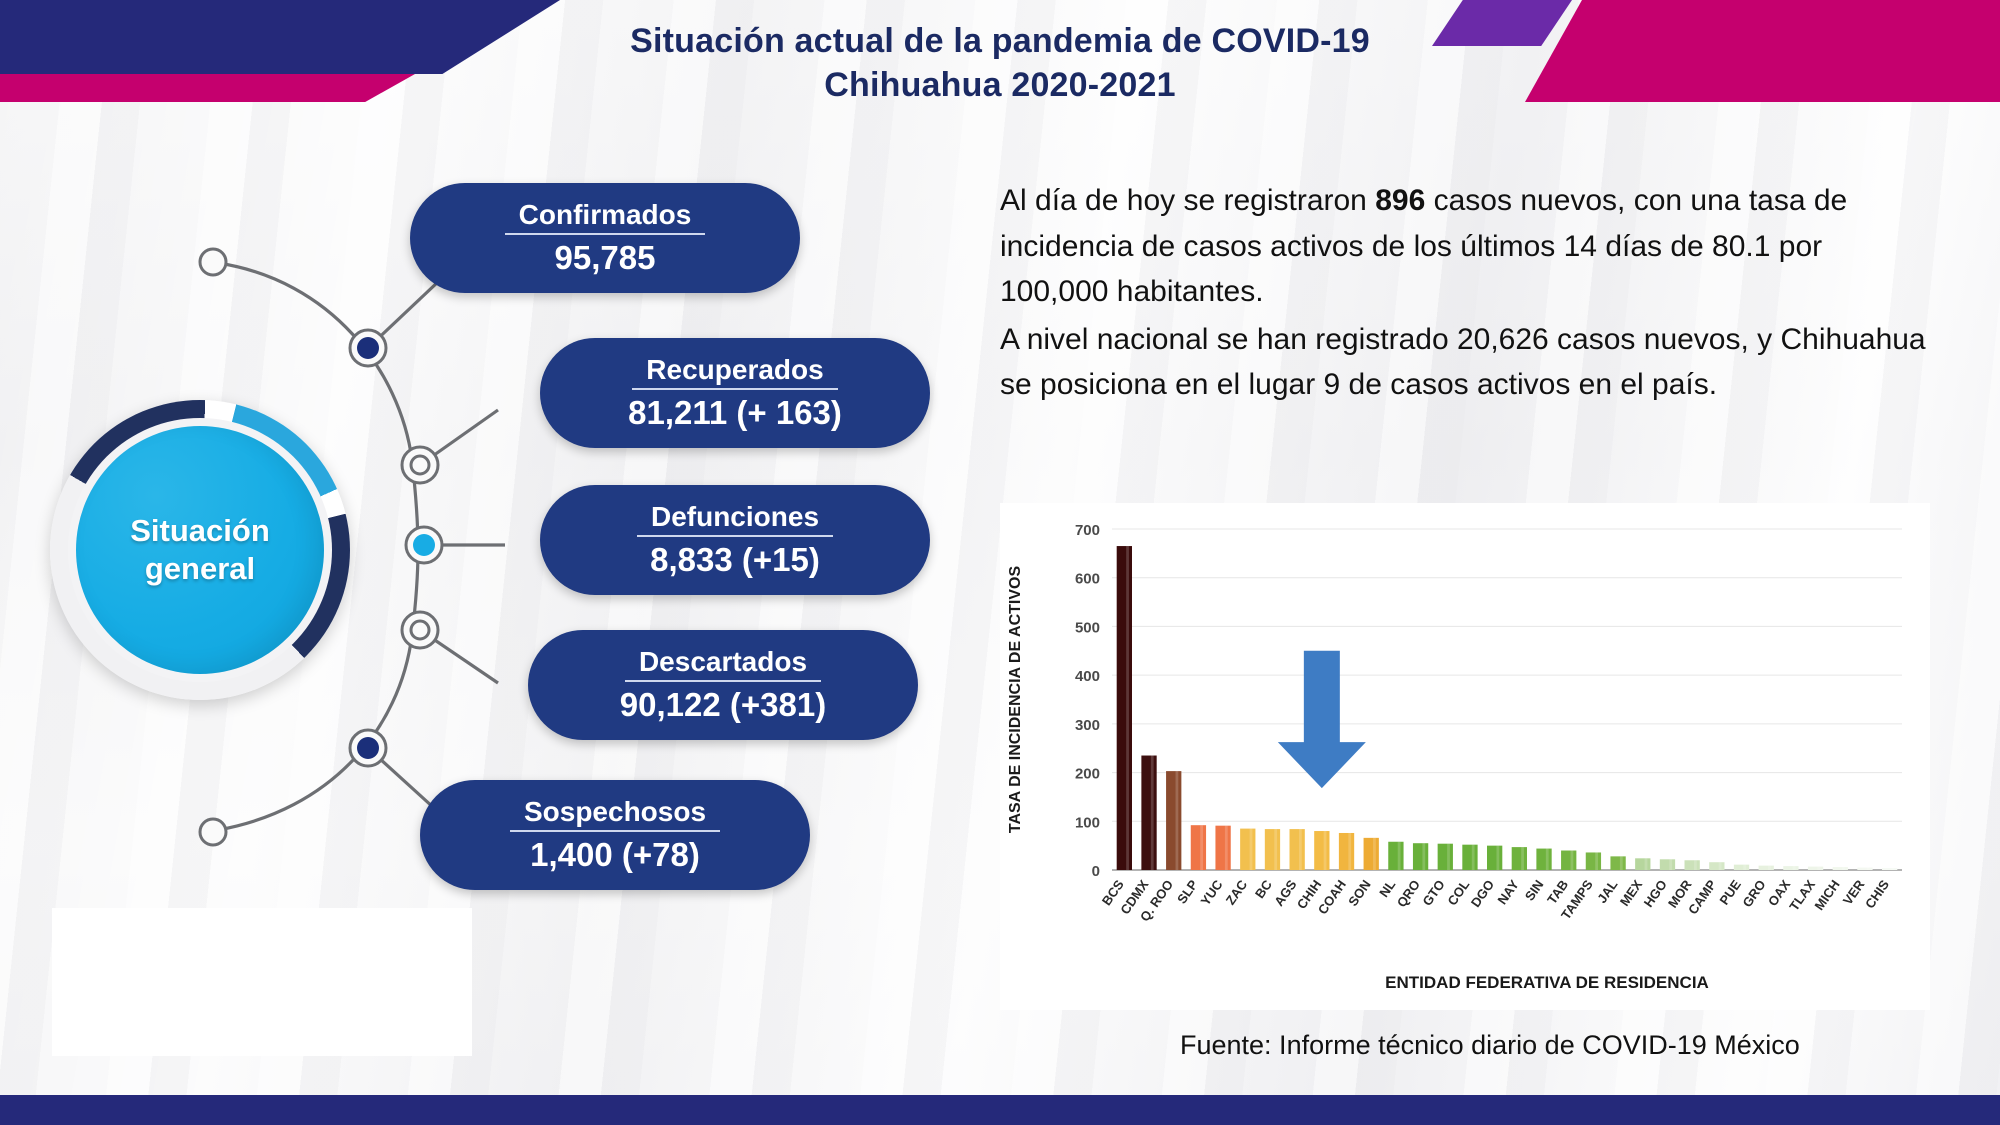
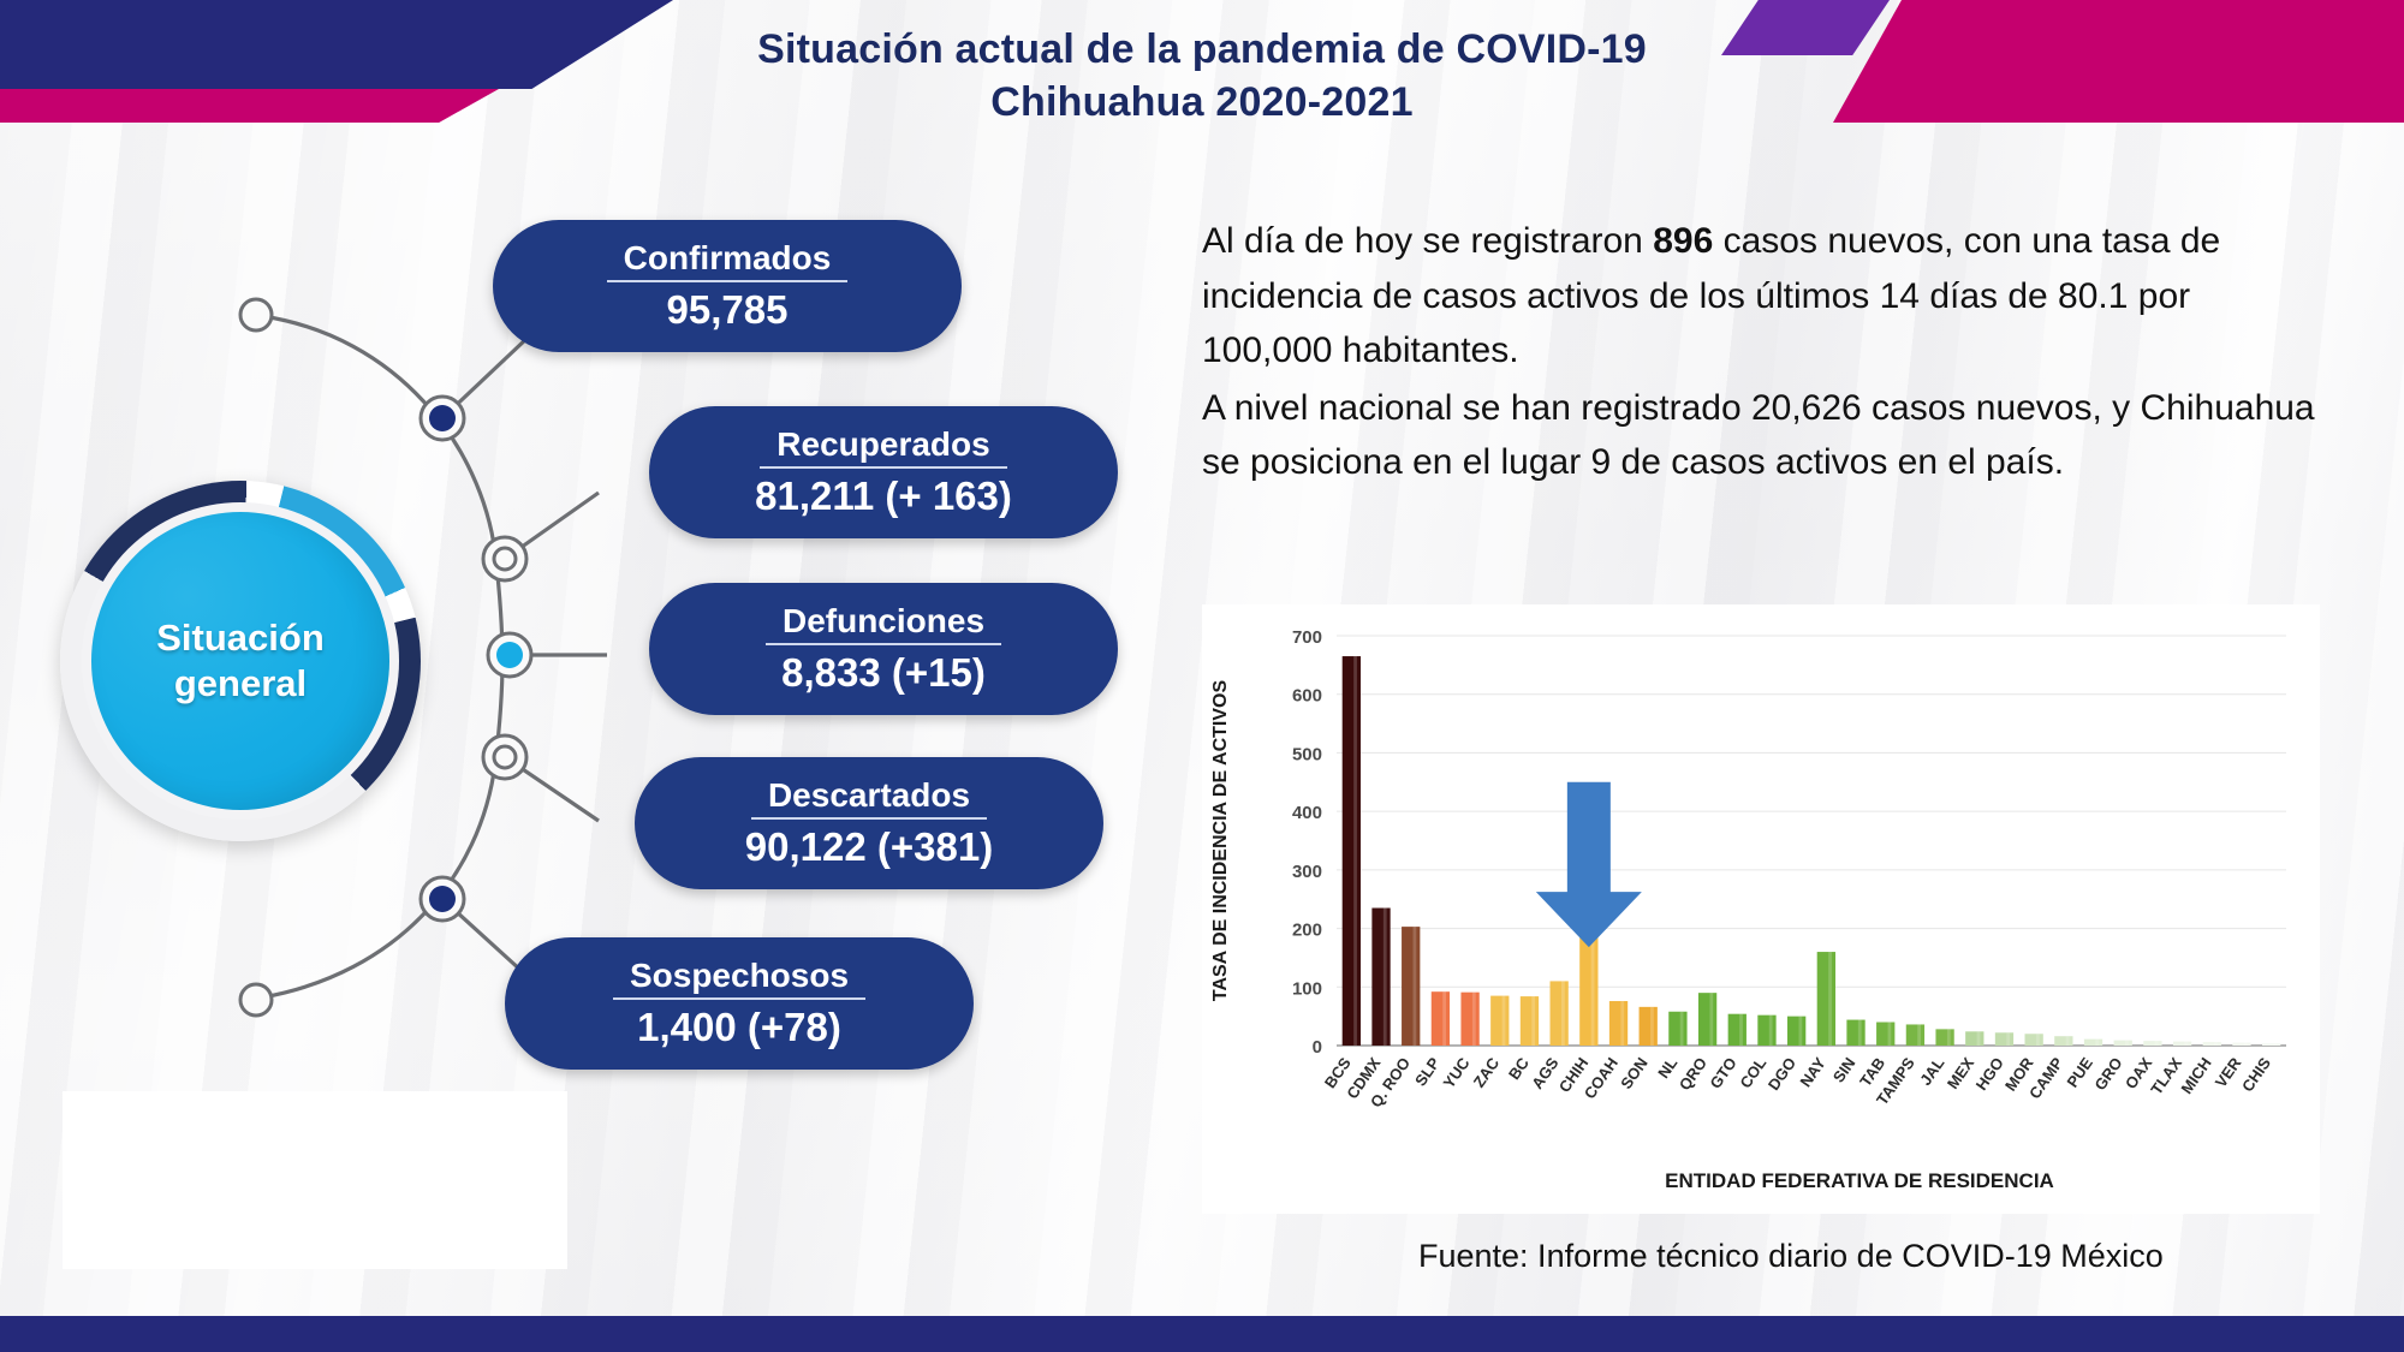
AGS: 80 -> 110
CHIH: 80 -> 260
QRO: 60 -> 90
NAY: 50 -> 160
